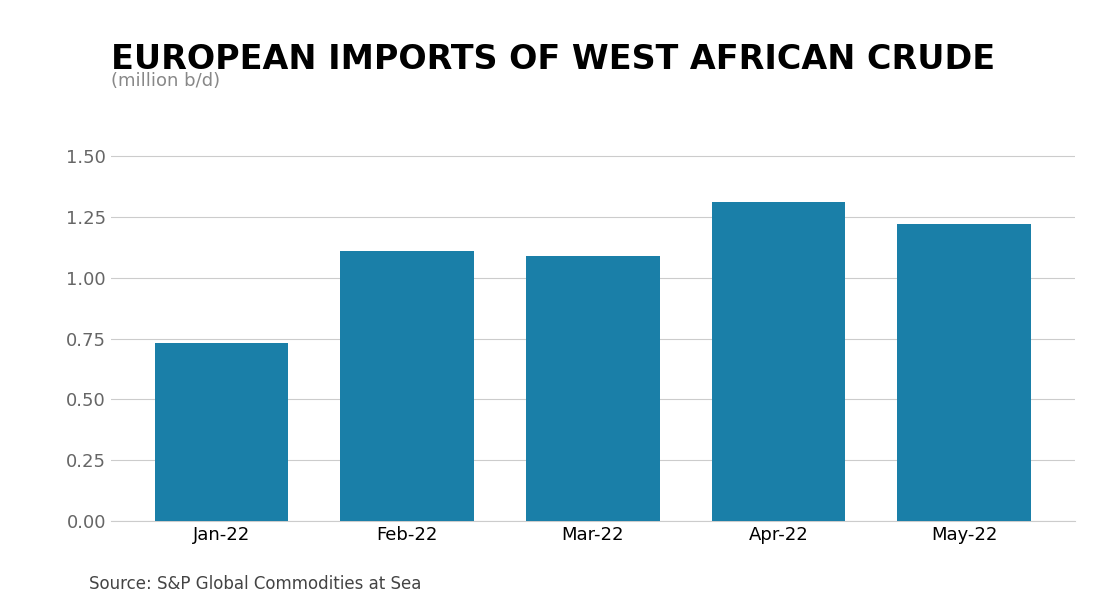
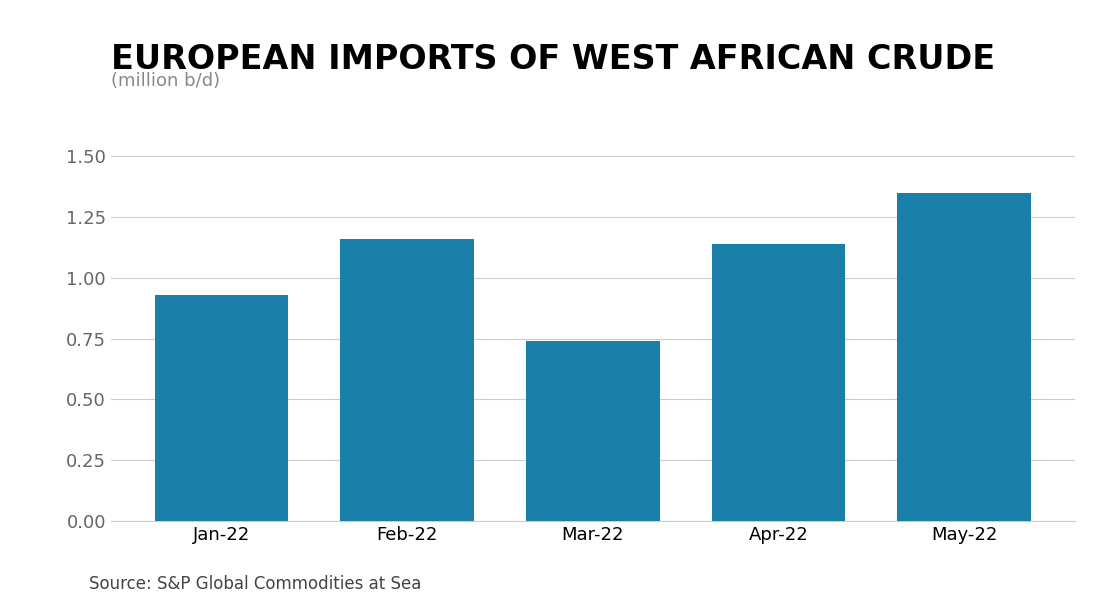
Jan-22: 0.73 -> 0.93
Feb-22: 1.11 -> 1.16
Mar-22: 1.09 -> 0.74
Apr-22: 1.31 -> 1.14
May-22: 1.22 -> 1.35
